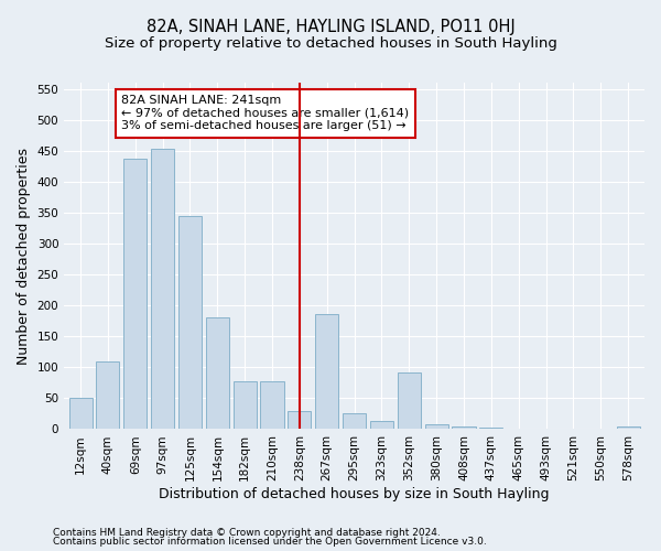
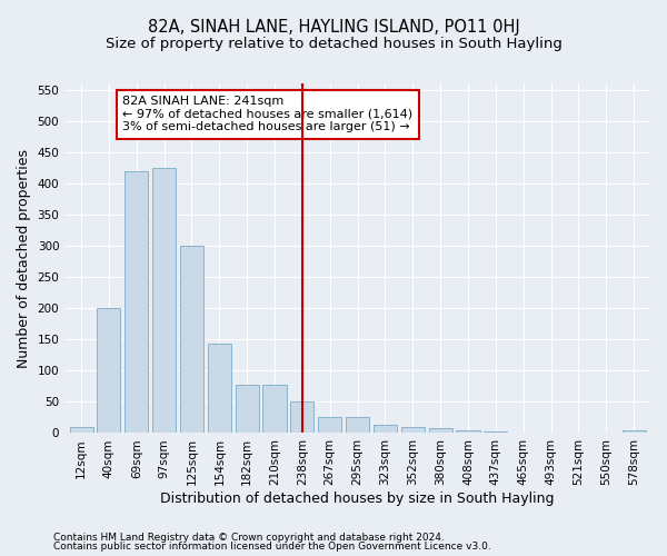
12sqm: 50 -> 10
40sqm: 110 -> 200
69sqm: 438 -> 420
97sqm: 454 -> 425
125sqm: 344 -> 300
154sqm: 180 -> 143
238sqm: 30 -> 50
267sqm: 186 -> 25
352sqm: 92 -> 10
